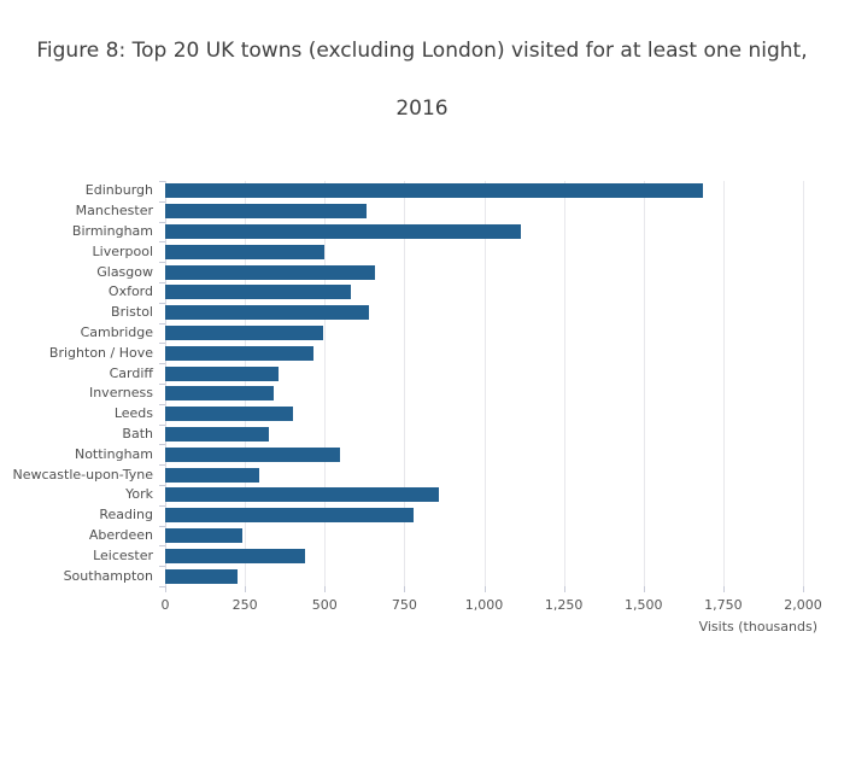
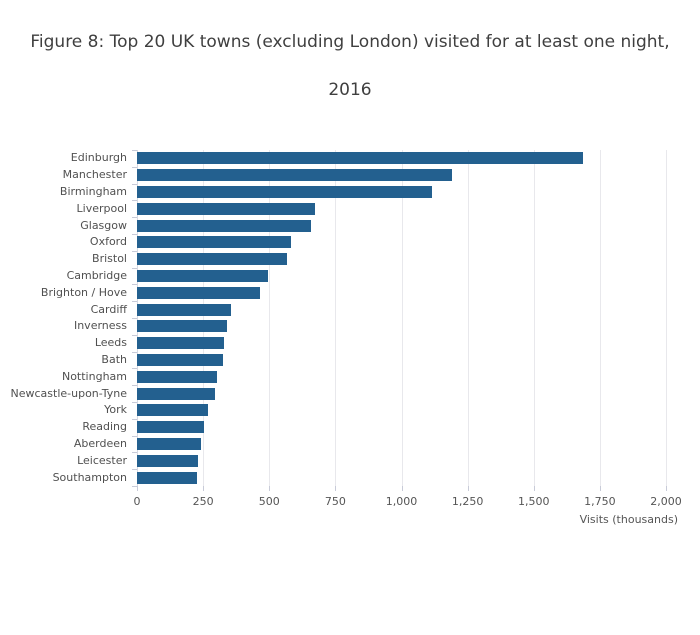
Manchester: 630 -> 1190
Liverpool: 500 -> 670
Bristol: 640 -> 570
Leeds: 400 -> 330
Nottingham: 550 -> 300
York: 860 -> 270
Reading: 780 -> 250
Leicester: 440 -> 230
